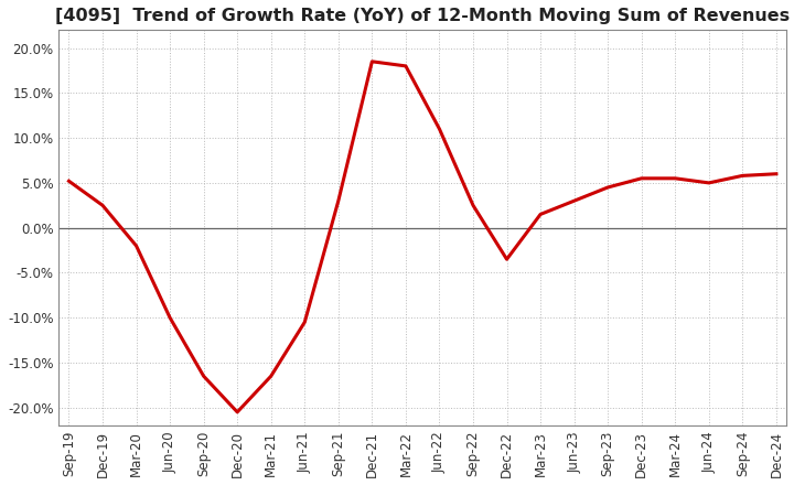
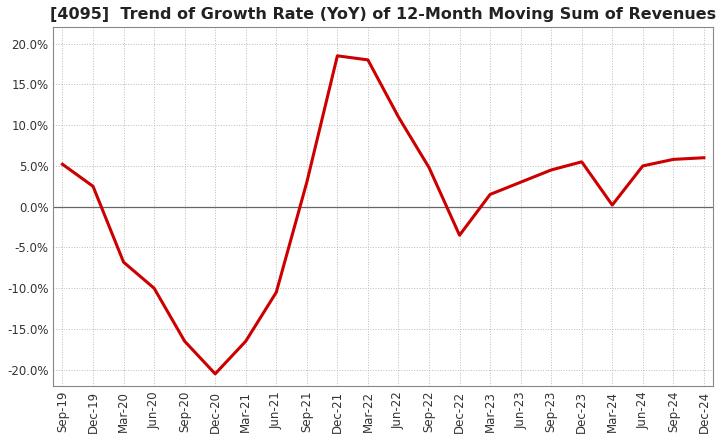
Mar-20: -2.0% -> -6.8%
Sep-22: 2.5% -> 4.8%
Mar-24: 5.5% -> 0.2%
